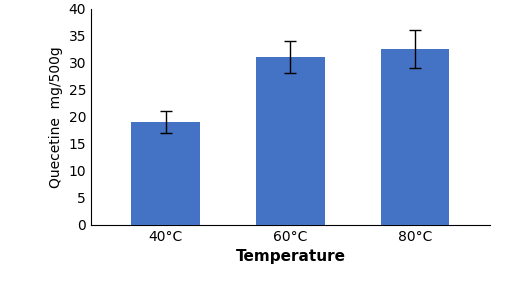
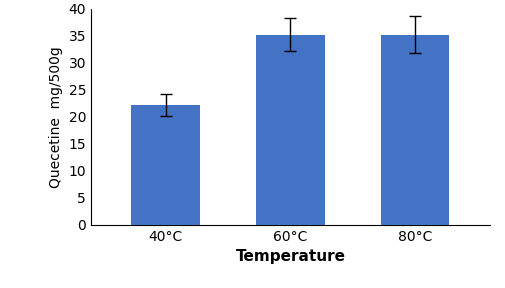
40°C: 19.0 -> 22.2
60°C: 31.0 -> 35.2
80°C: 32.5 -> 35.2
